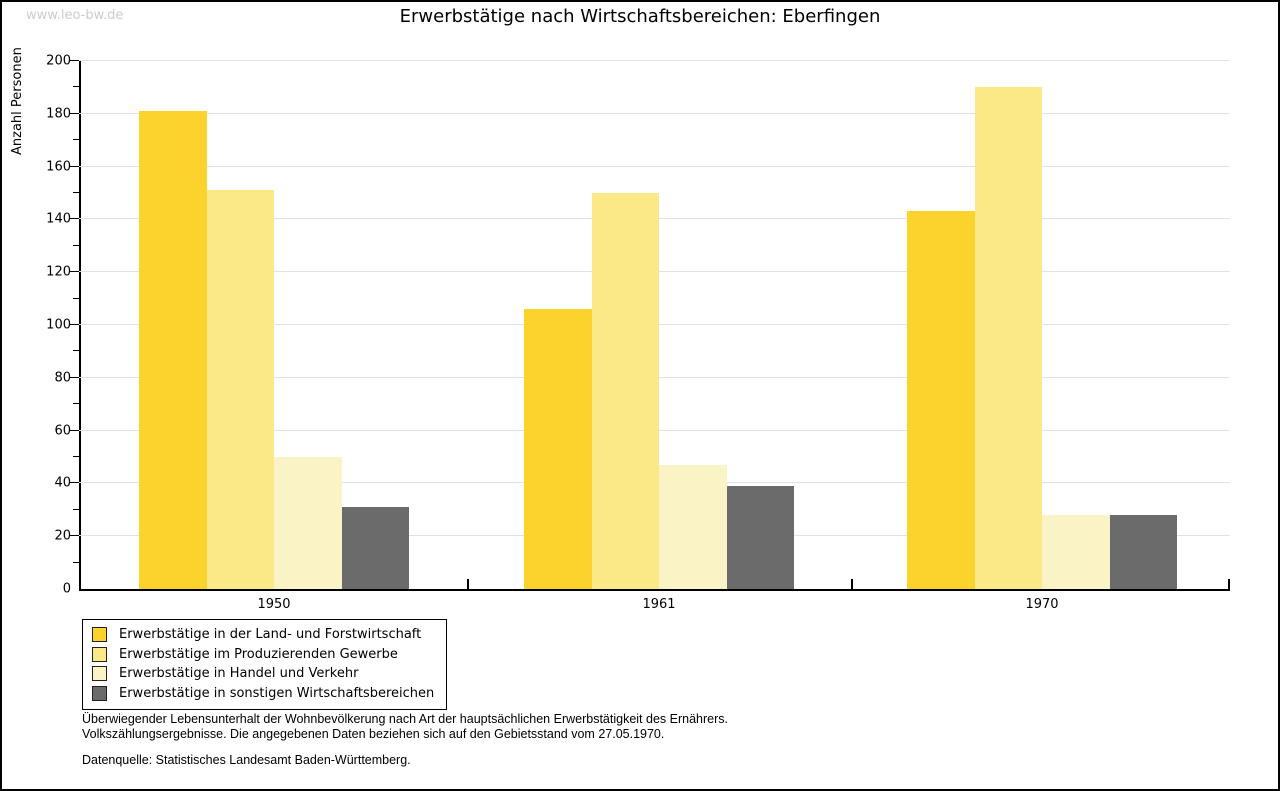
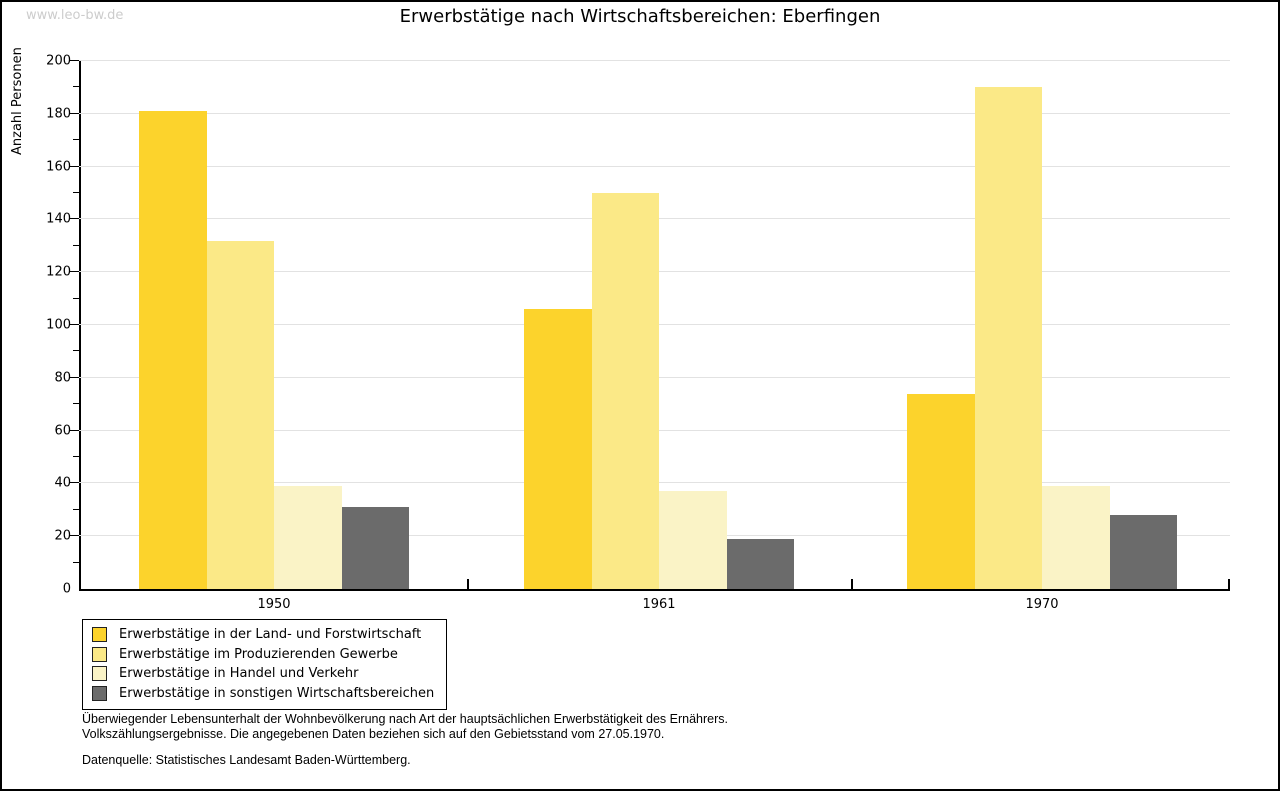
Erwerbstätige im Produzierenden Gewerbe/1950: 151 -> 132
Erwerbstätige in Handel und Verkehr/1950: 50 -> 39
Erwerbstätige in Handel und Verkehr/1961: 47 -> 37
Erwerbstätige in sonstigen Wirtschaftsbereichen/1961: 39 -> 19
Erwerbstätige in der Land- und Forstwirtschaft/1970: 143 -> 74
Erwerbstätige in Handel und Verkehr/1970: 28 -> 39
